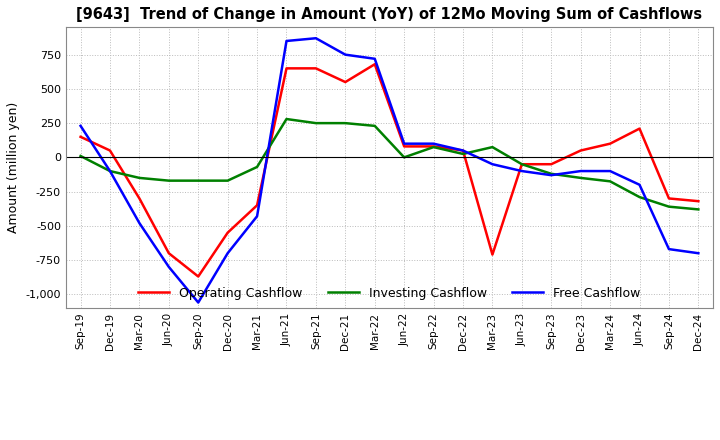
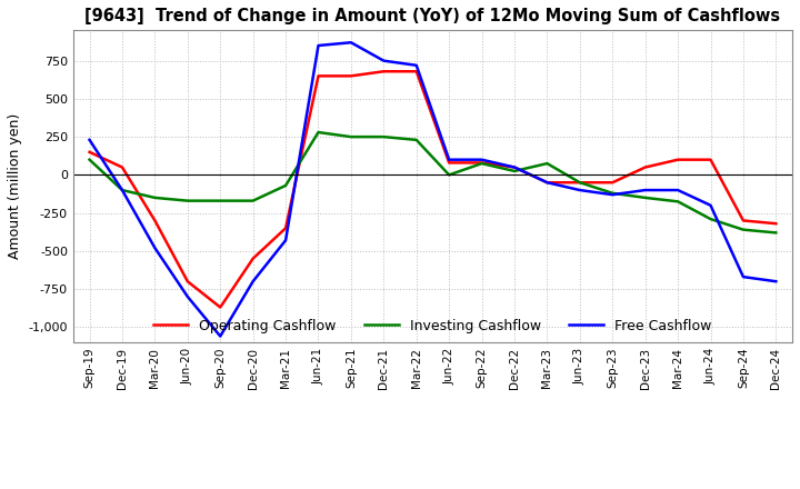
Investing Cashflow/Sep-19: 10 -> 100
Operating Cashflow/Dec-21: 550 -> 680
Operating Cashflow/Mar-23: -710 -> -50
Operating Cashflow/Jun-24: 210 -> 100
